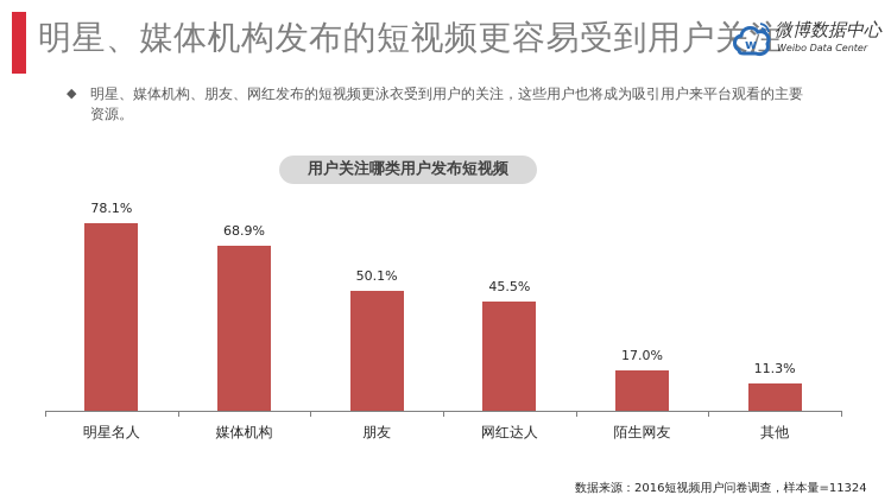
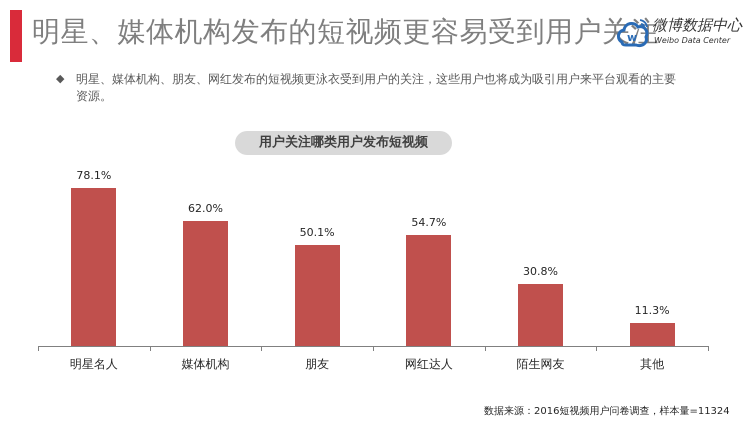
媒体机构: 68.9% -> 62.0%
网红达人: 45.5% -> 54.7%
陌生网友: 17.0% -> 30.8%
